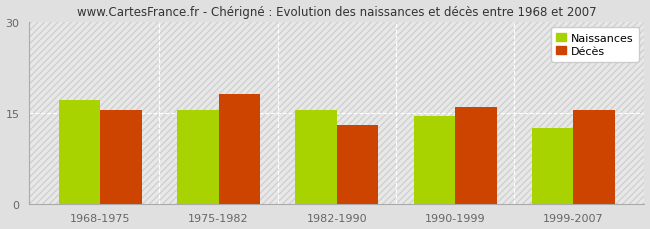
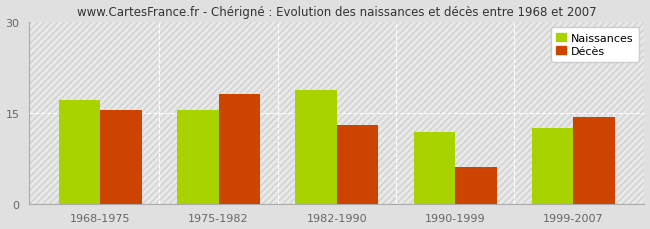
Naissances/1982-1990: 15.5 -> 18.8
Naissances/1990-1999: 14.5 -> 11.8
Décès/1990-1999: 16.0 -> 6.0
Décès/1999-2007: 15.5 -> 14.2
